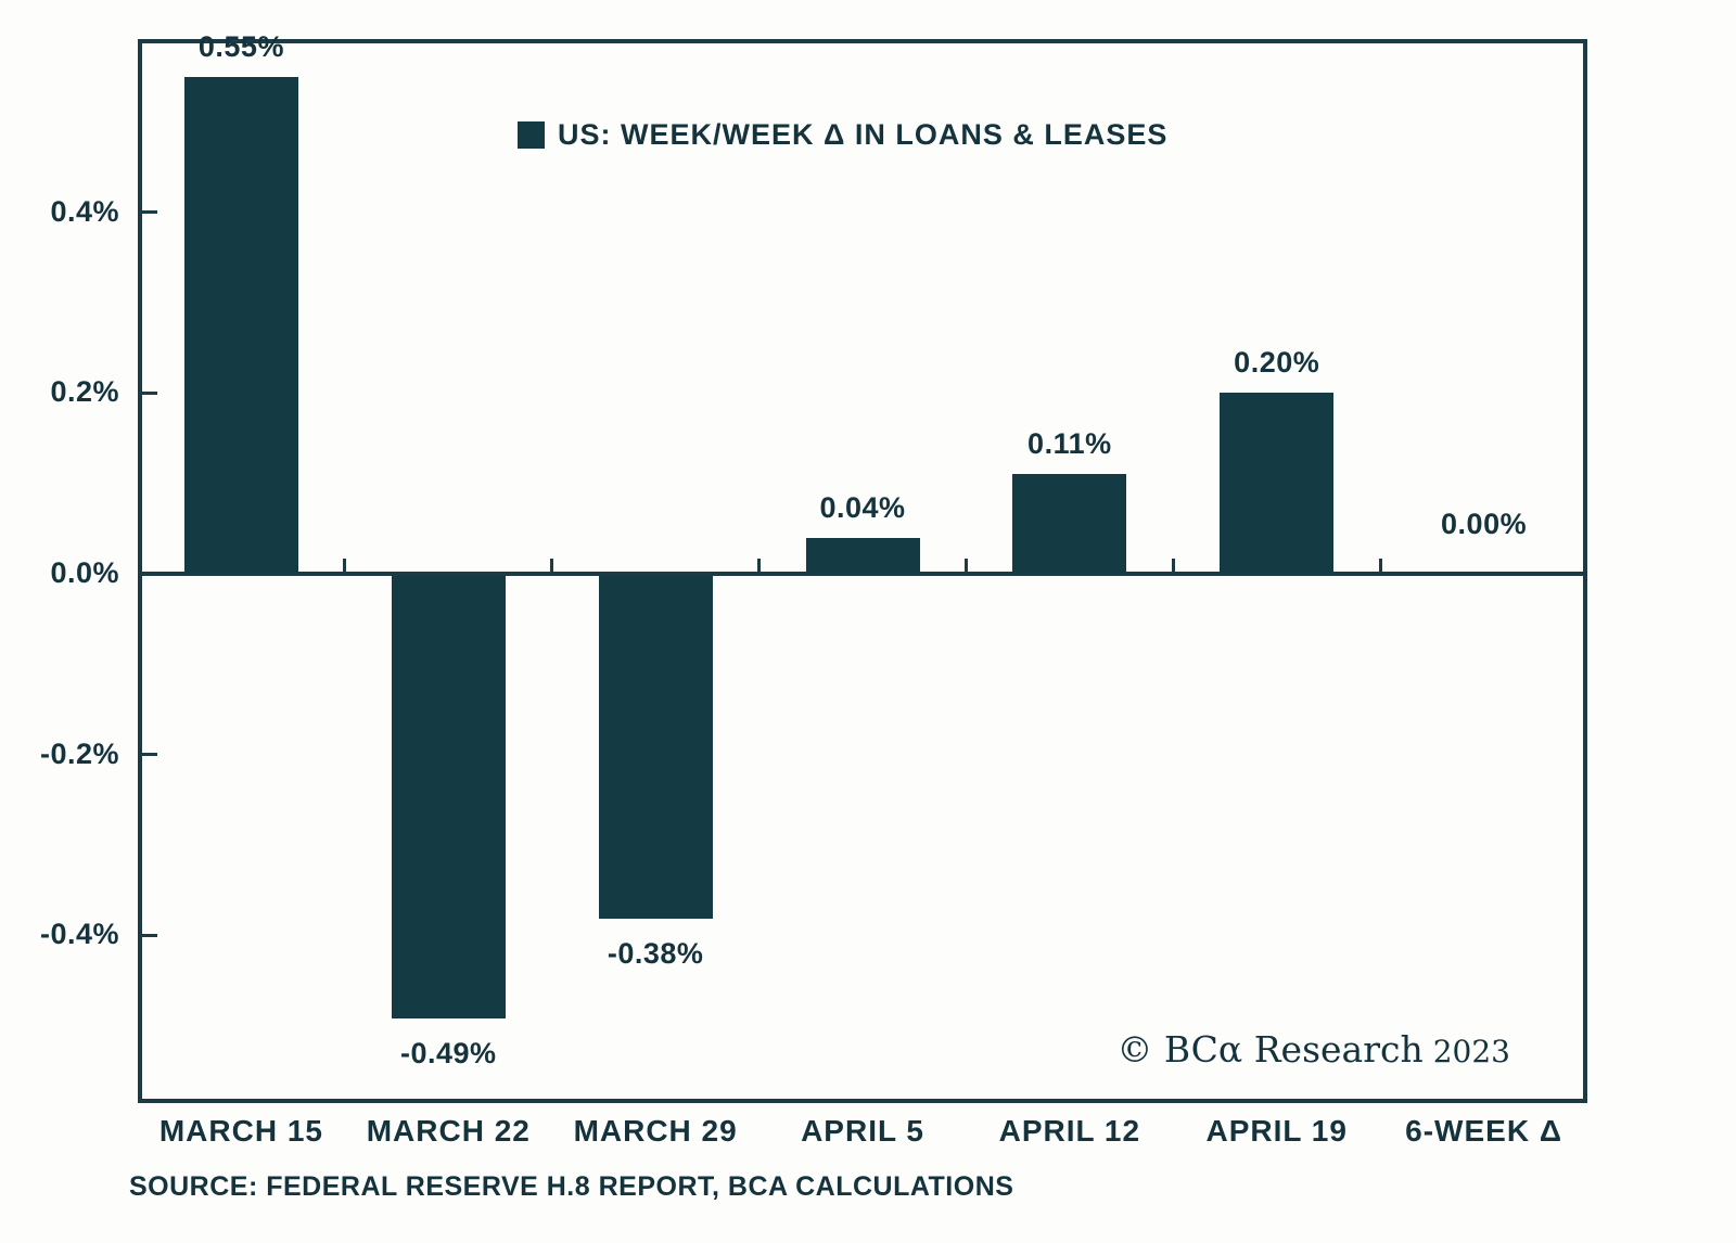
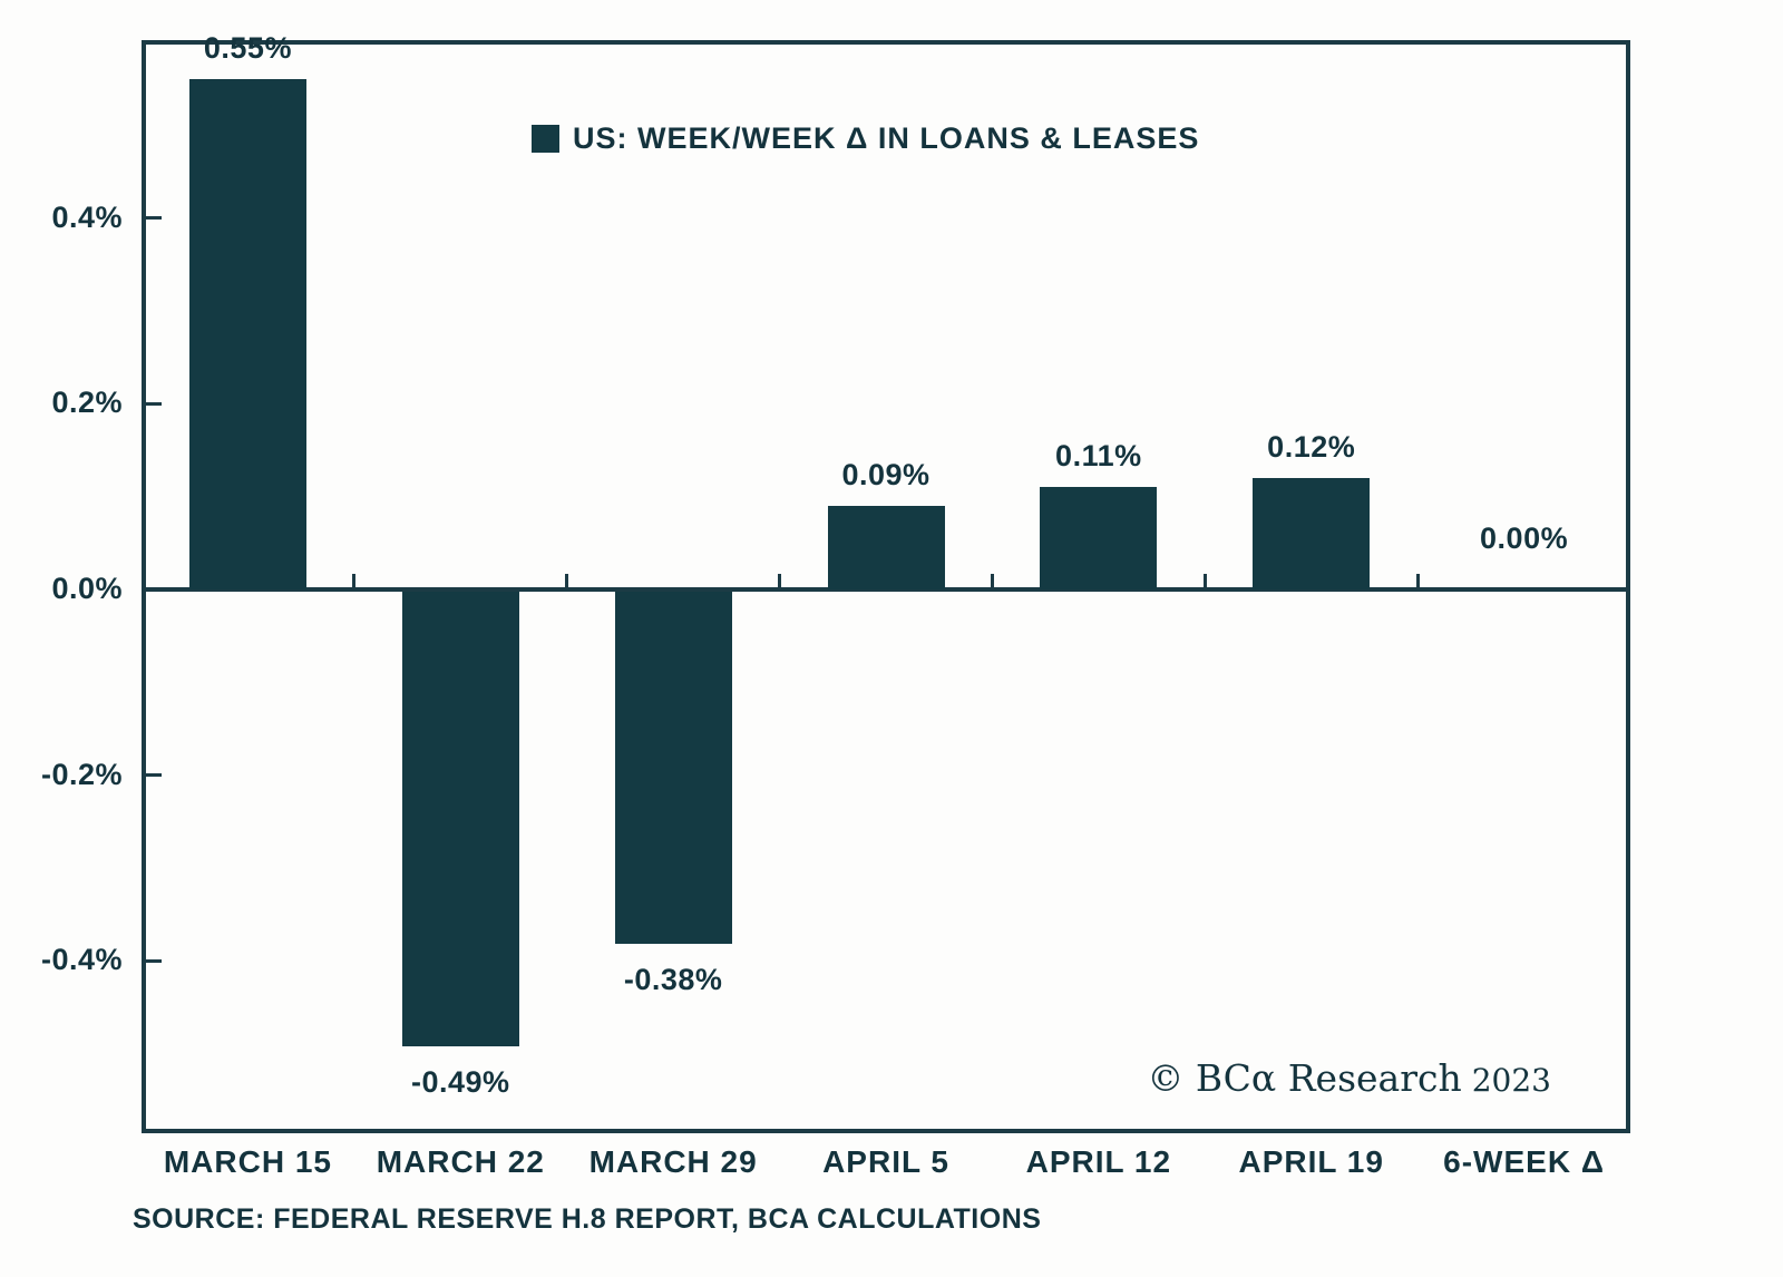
APRIL 5: 0.04% -> 0.09%
APRIL 19: 0.20% -> 0.12%
